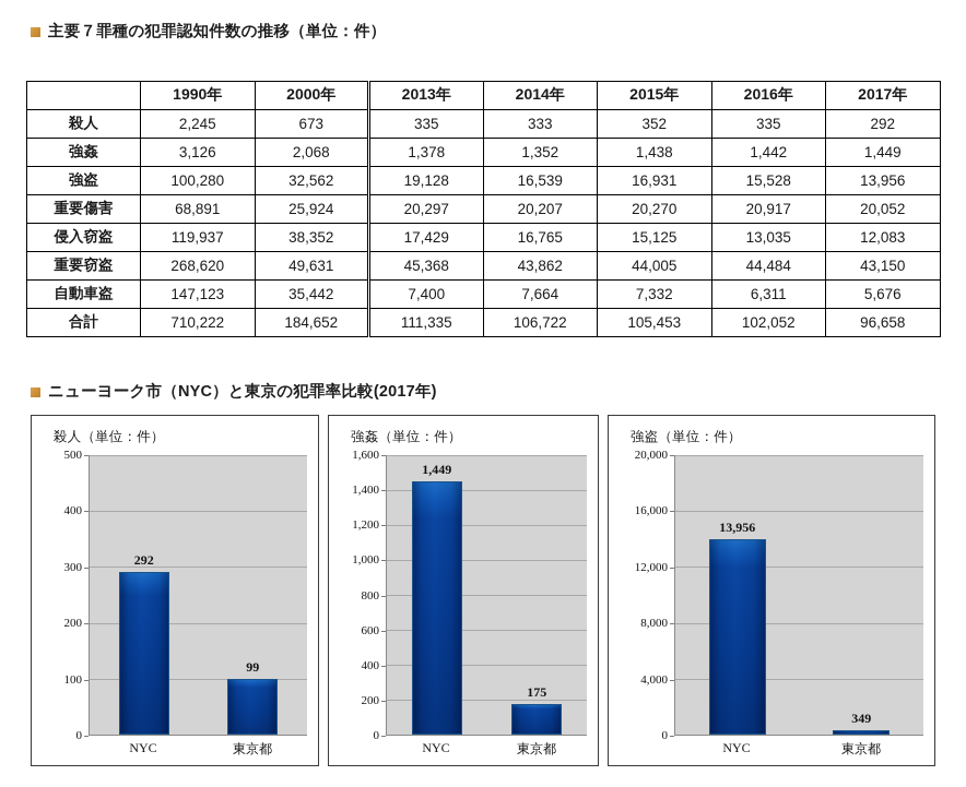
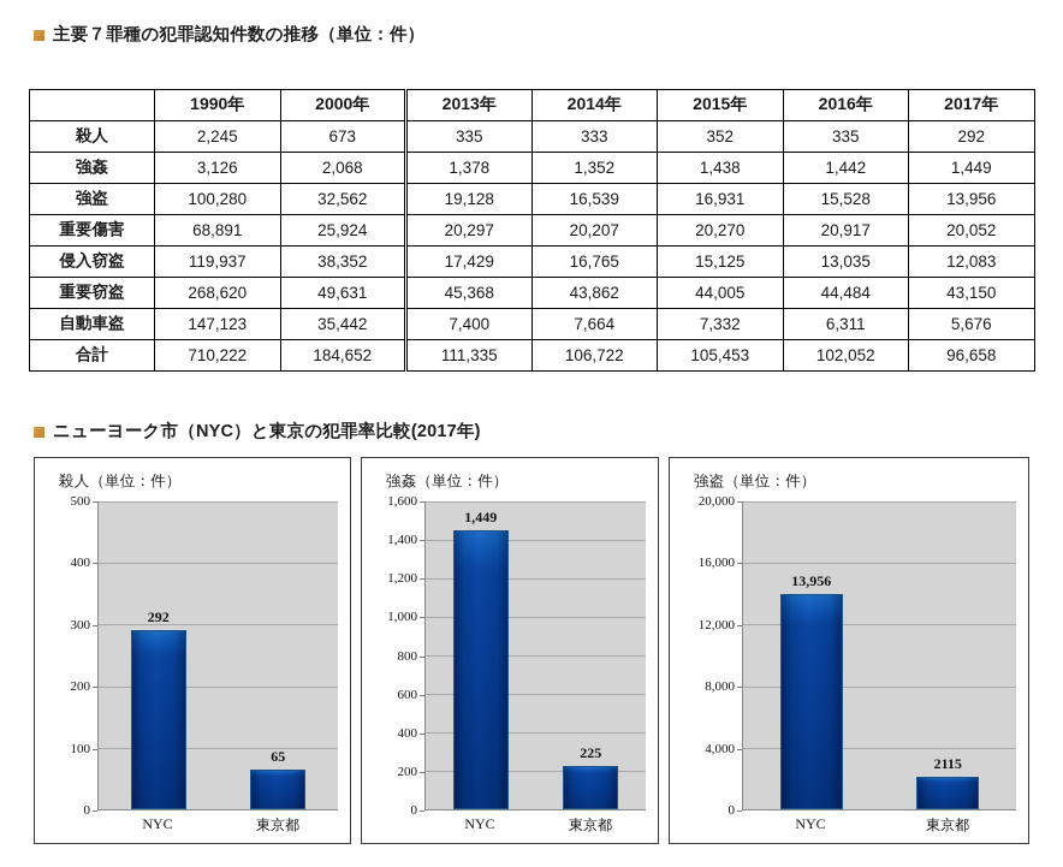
殺人（単位：件）/東京都: 99 -> 65
強姦（単位：件）/東京都: 175 -> 225
強盗（単位：件）/東京都: 349 -> 2115
